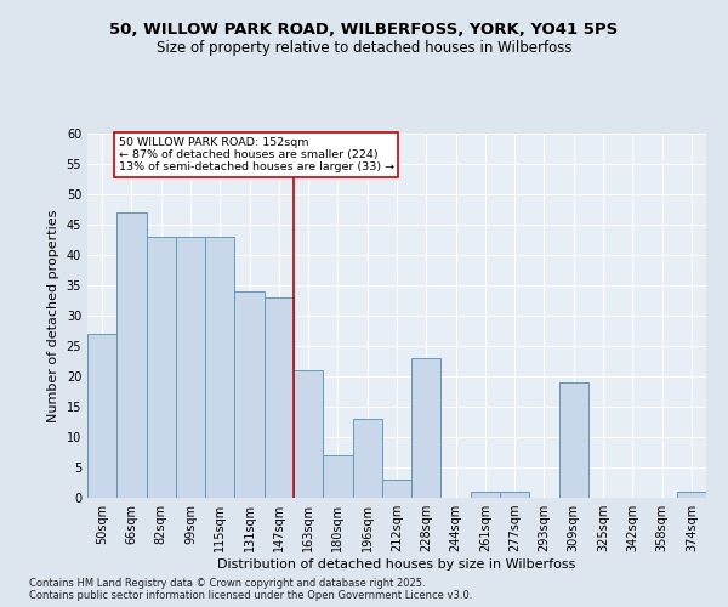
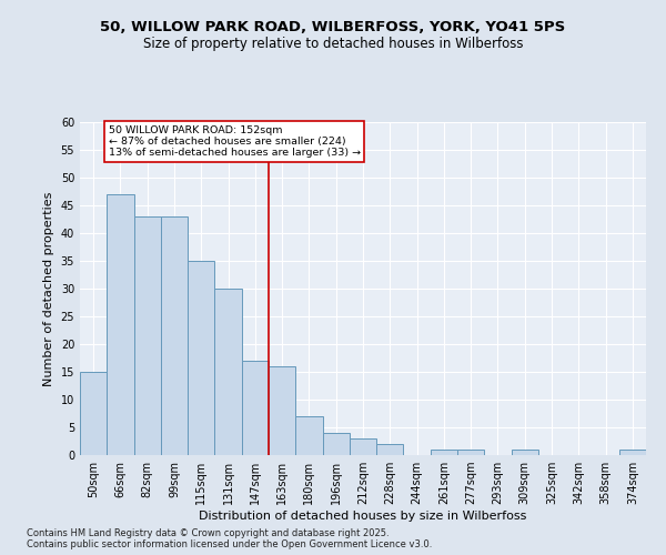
50sqm: 27 -> 15
115sqm: 43 -> 35
131sqm: 34 -> 30
147sqm: 33 -> 17
163sqm: 21 -> 16
196sqm: 13 -> 4
228sqm: 23 -> 2
309sqm: 19 -> 1
